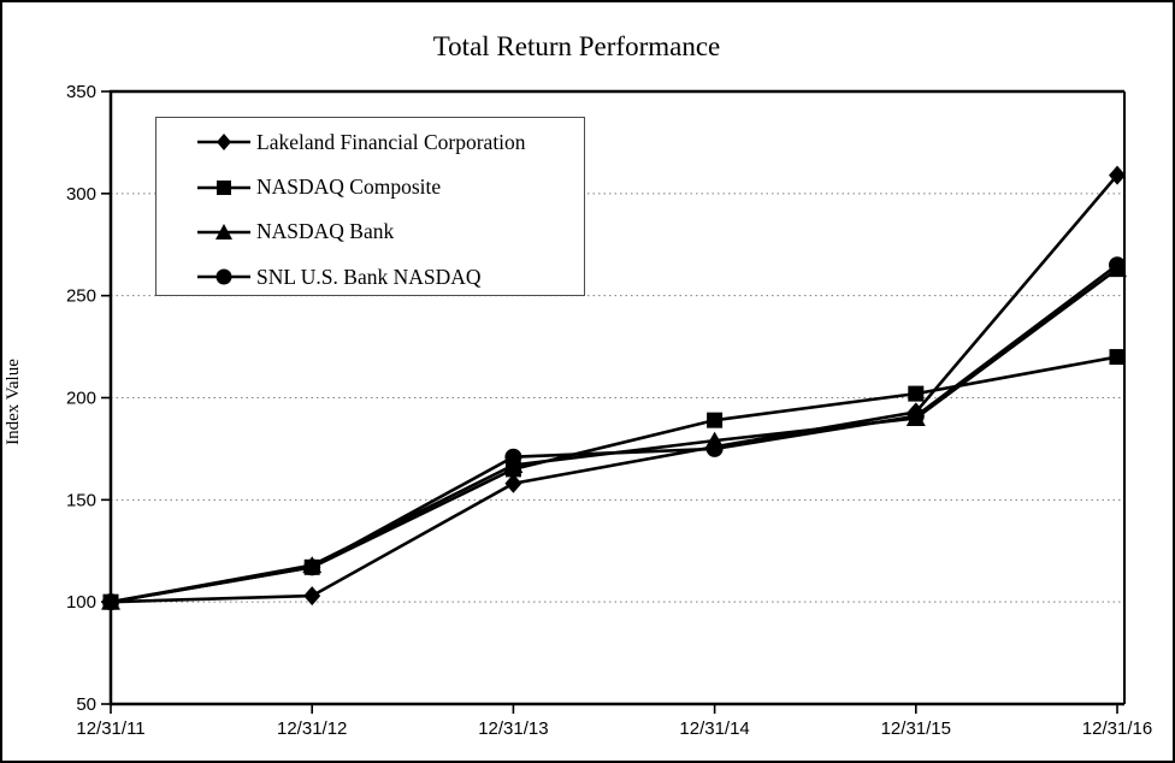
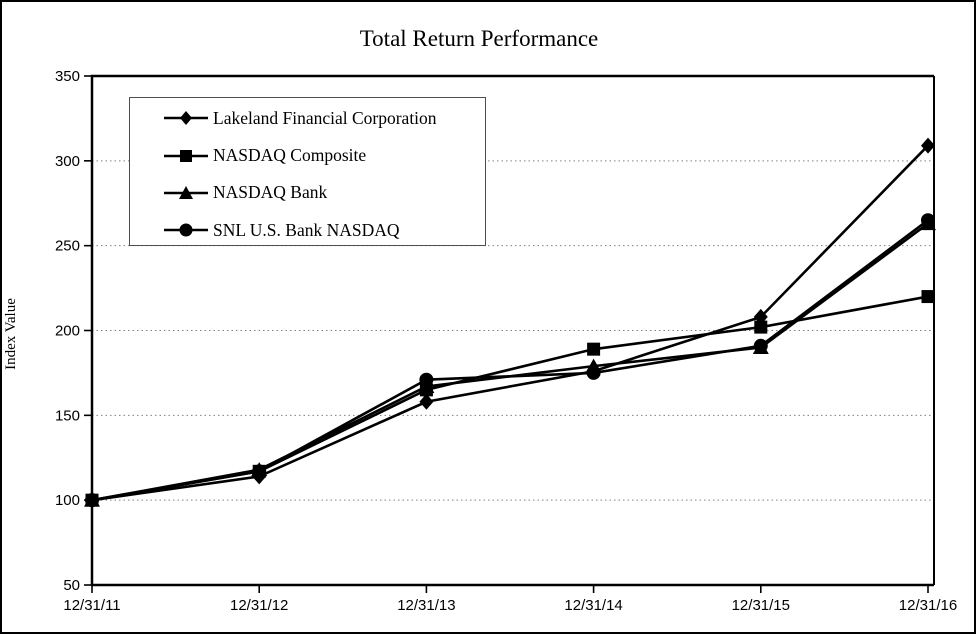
Lakeland Financial Corporation/12/31/12: 103 -> 114
Lakeland Financial Corporation/12/31/15: 193 -> 208
